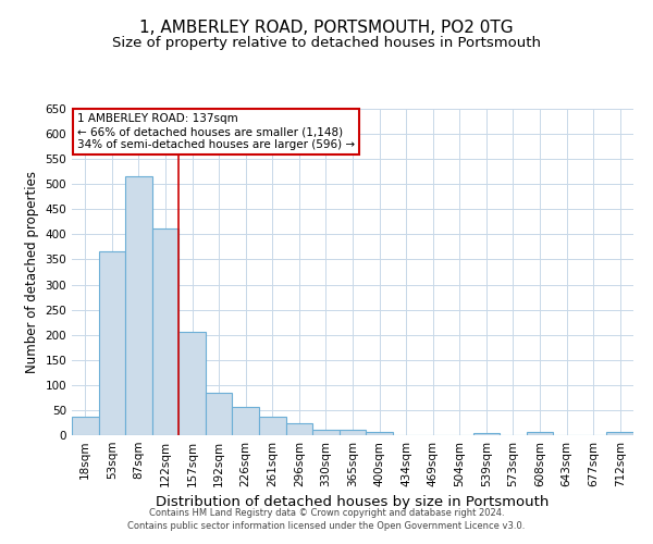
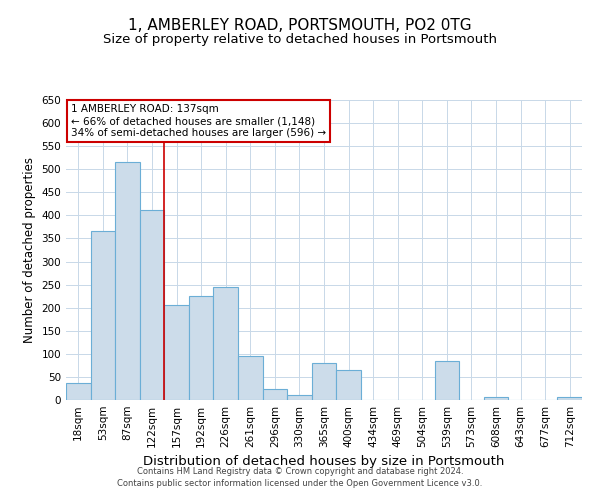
192sqm: 84 -> 225
226sqm: 57 -> 245
261sqm: 36 -> 95
365sqm: 10 -> 80
400sqm: 7 -> 65
539sqm: 5 -> 85
